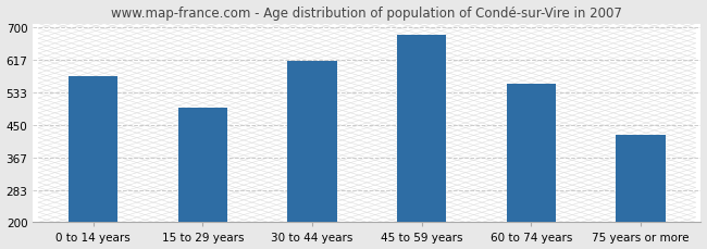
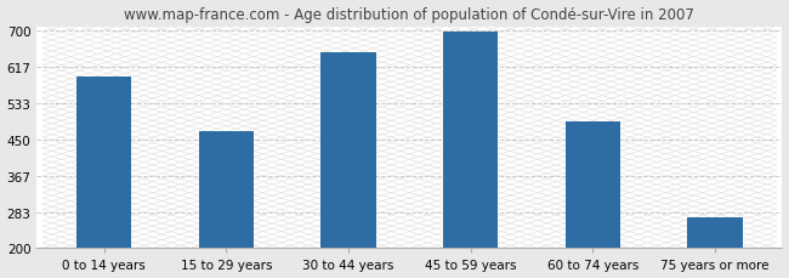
0 to 14 years: 575 -> 595
15 to 29 years: 495 -> 468
30 to 44 years: 615 -> 650
45 to 59 years: 680 -> 697
60 to 74 years: 555 -> 492
75 years or more: 425 -> 270
